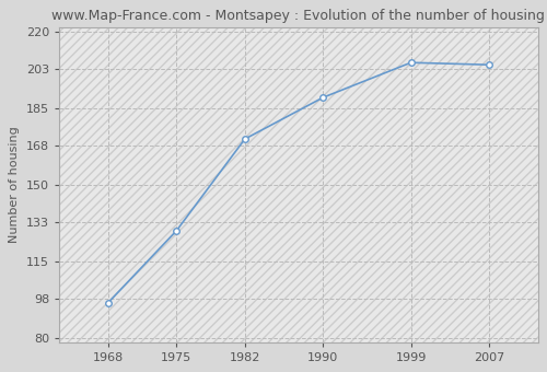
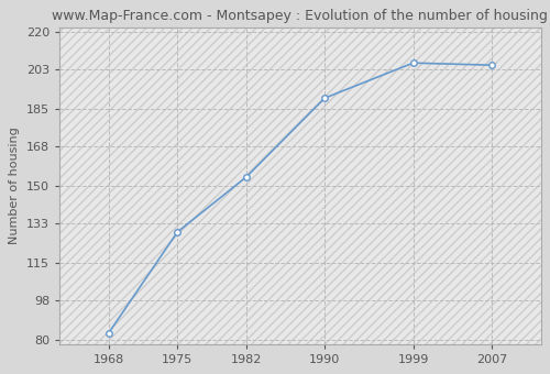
1968: 96 -> 83
1982: 171 -> 154
